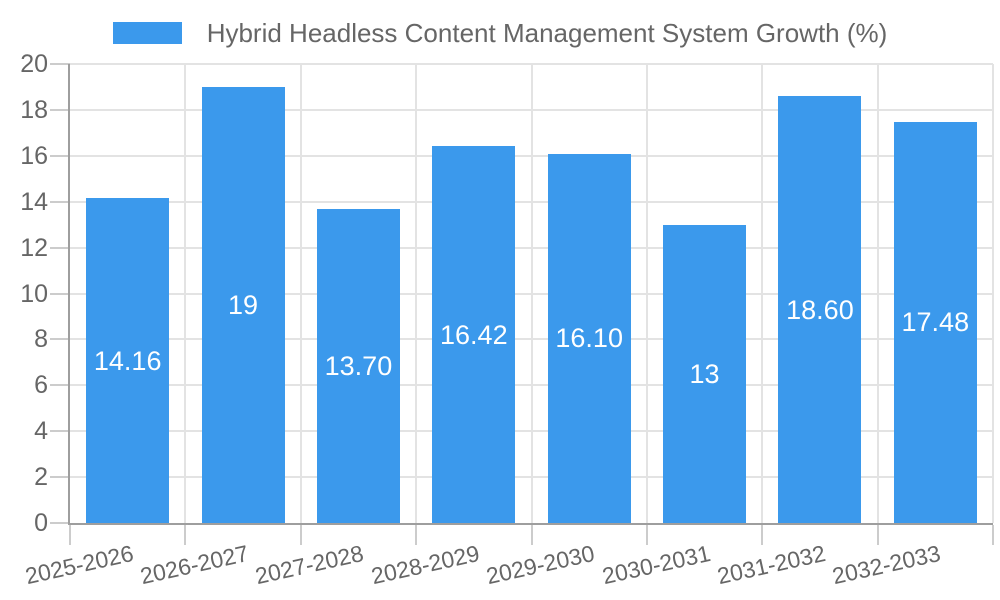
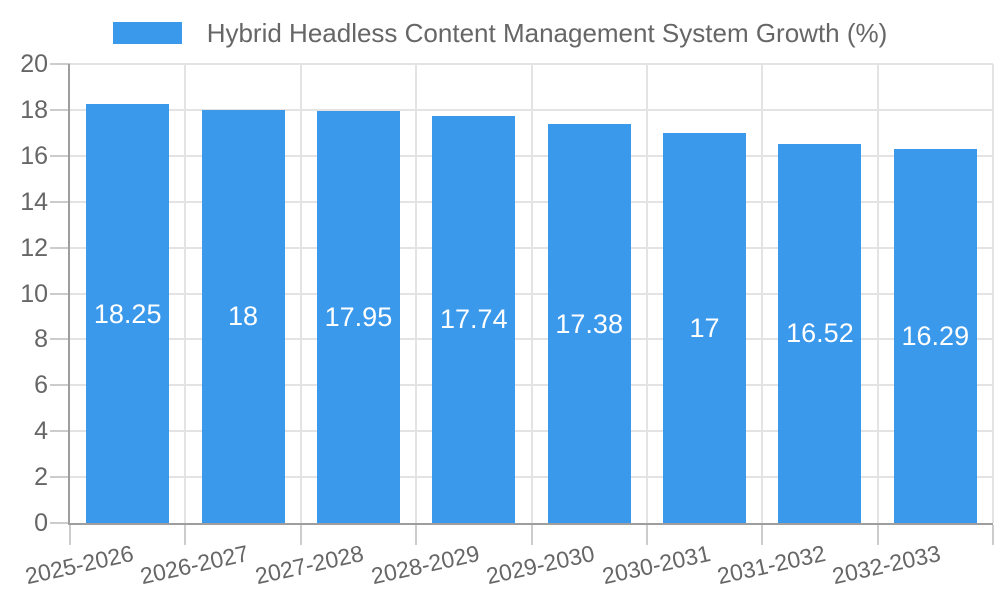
2025-2026: 14.16 -> 18.25
2026-2027: 19 -> 18
2027-2028: 13.70 -> 17.95
2028-2029: 16.42 -> 17.74
2029-2030: 16.10 -> 17.38
2030-2031: 13 -> 17
2031-2032: 18.60 -> 16.52
2032-2033: 17.48 -> 16.29
